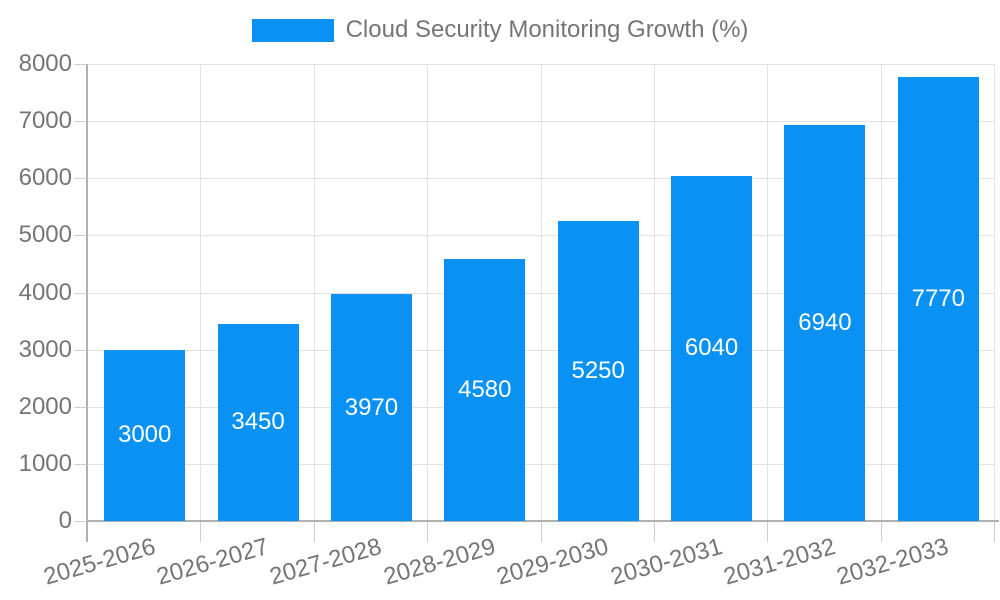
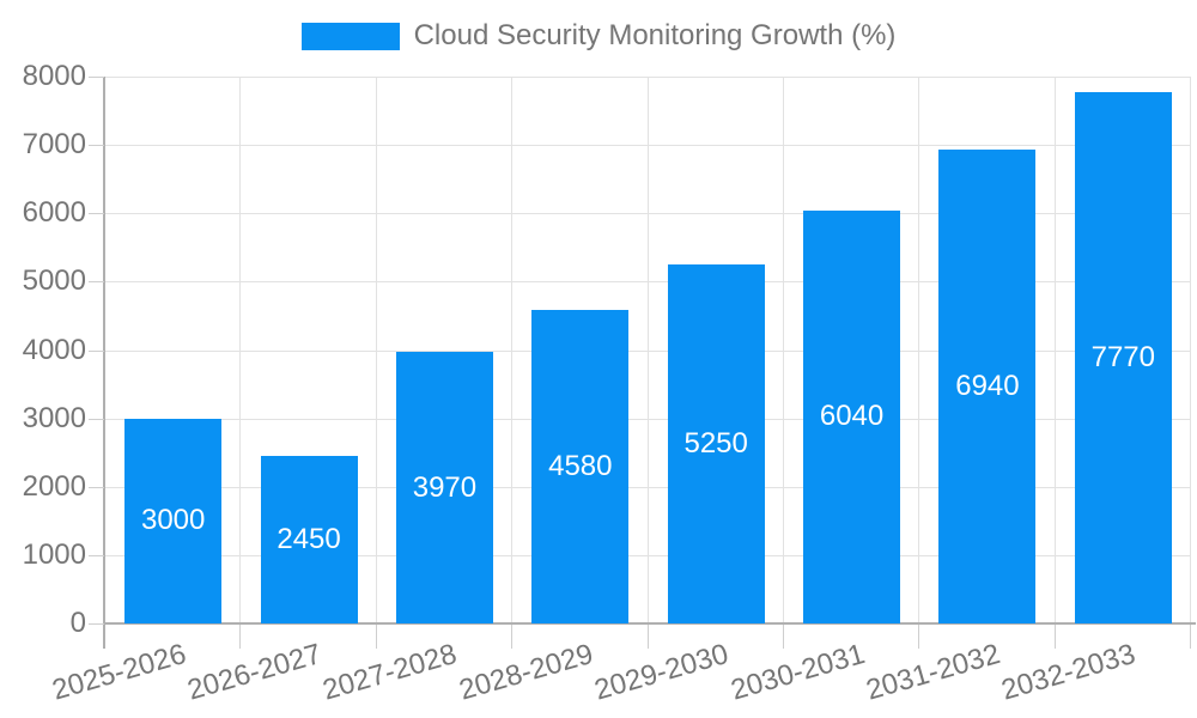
2026-2027: 3450 -> 2450
